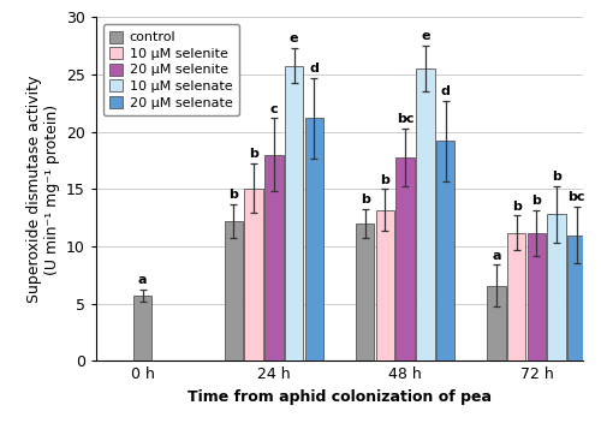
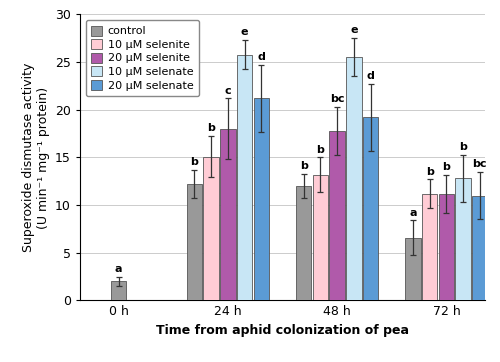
control/0 h: 5.7 -> 2.0
